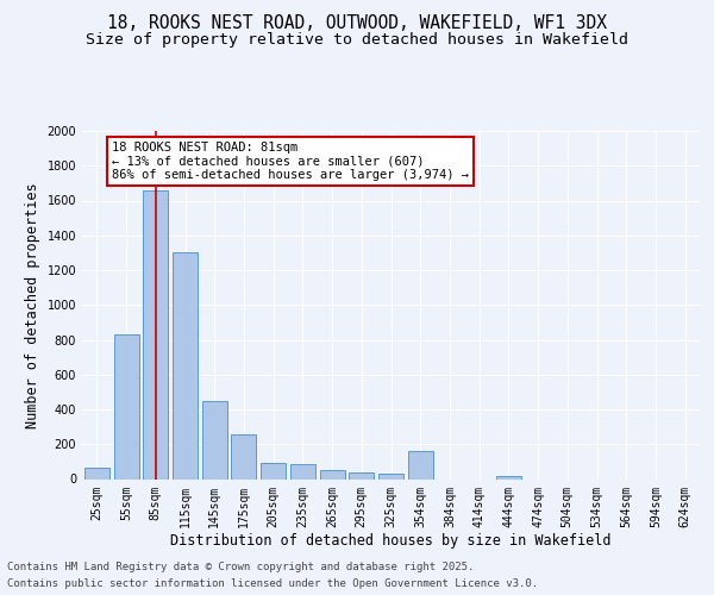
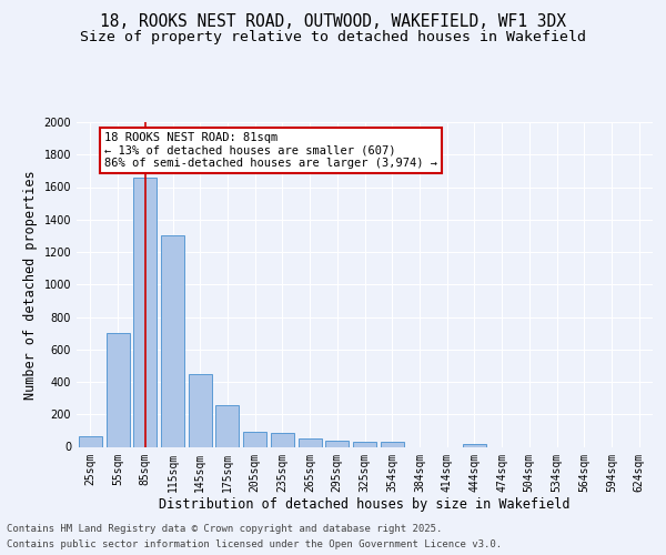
55sqm: 830 -> 700
354sqm: 160 -> 30
